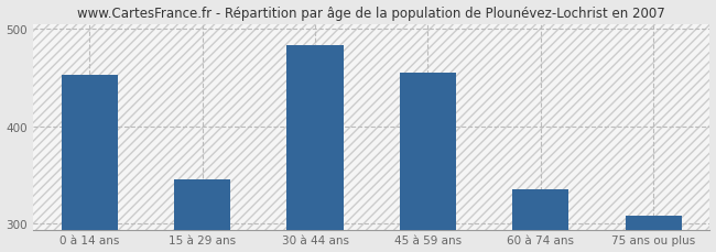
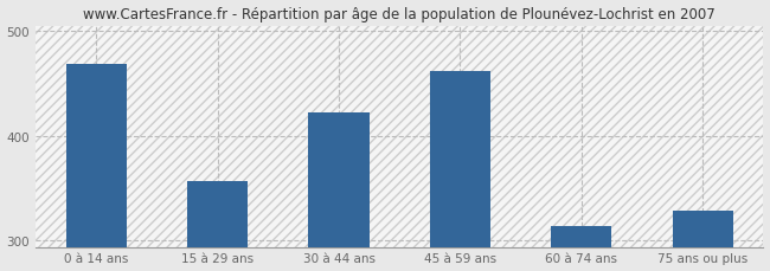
0 à 14 ans: 452 -> 468
15 à 29 ans: 345 -> 356
30 à 44 ans: 483 -> 422
45 à 59 ans: 455 -> 462
60 à 74 ans: 335 -> 314
75 ans ou plus: 308 -> 328
